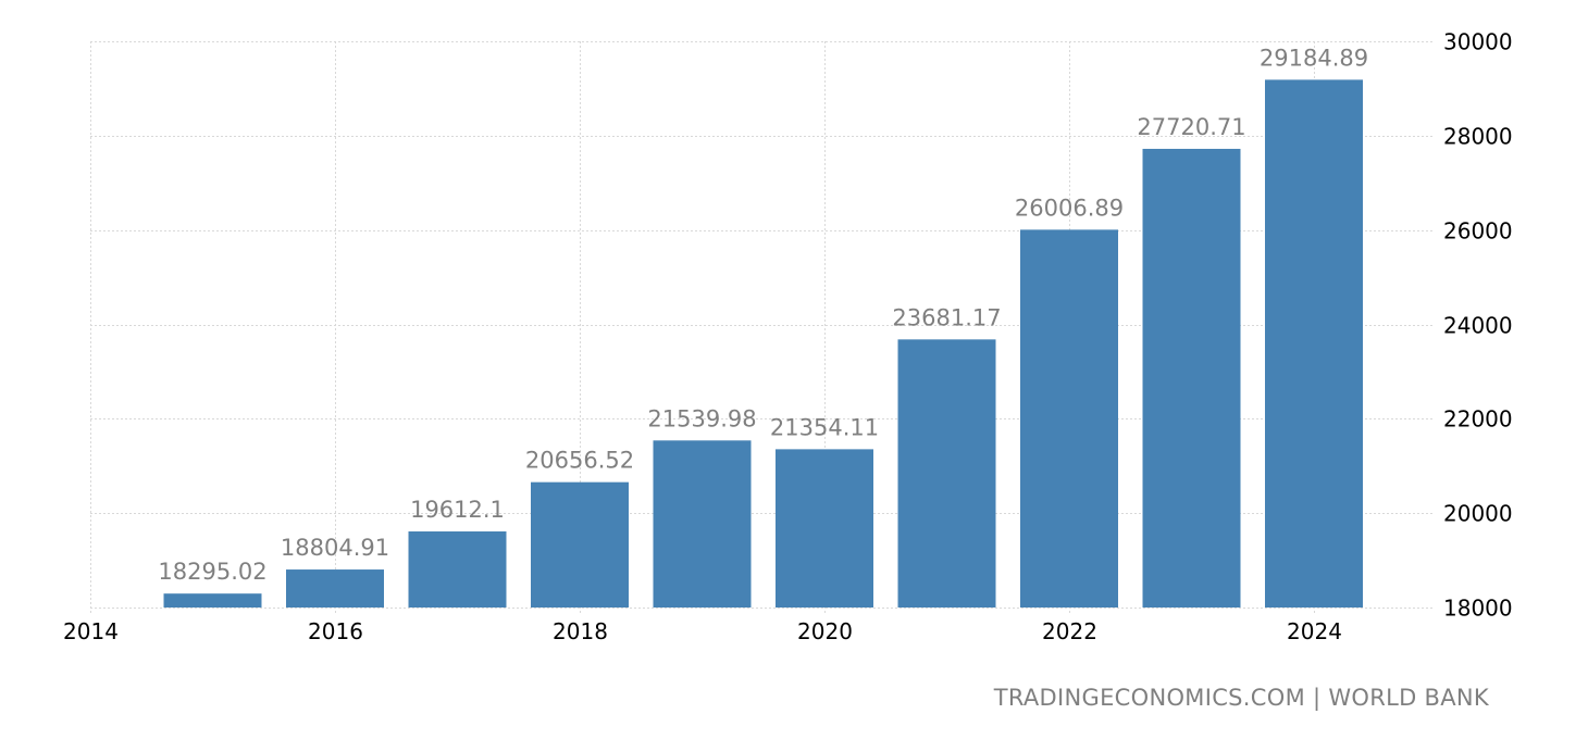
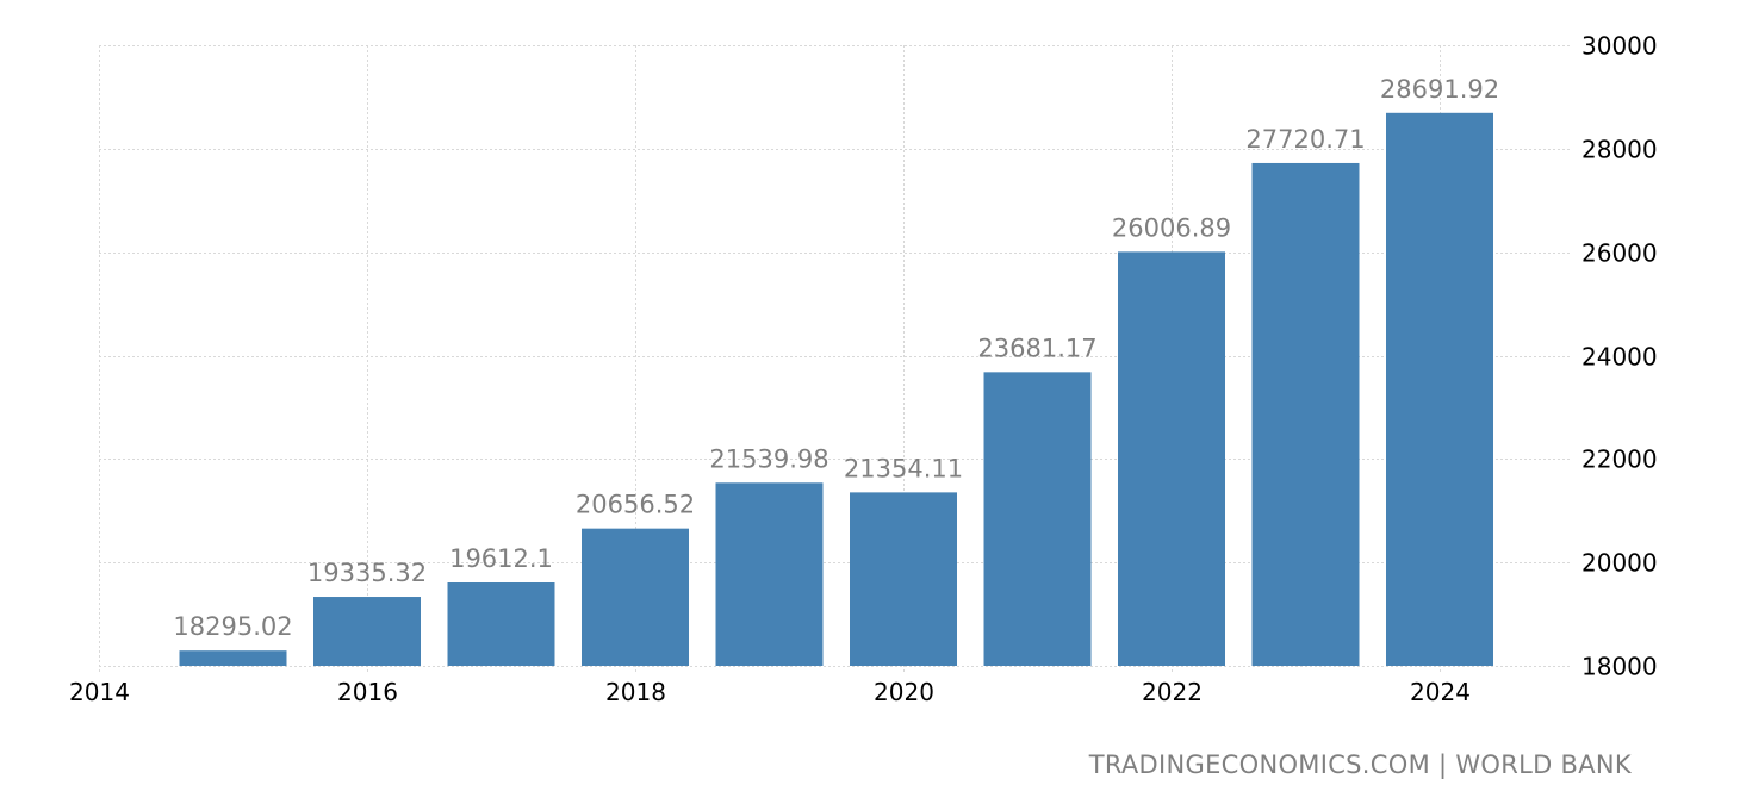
2016: 18804.91 -> 19335.32
2024: 29184.89 -> 28691.92
